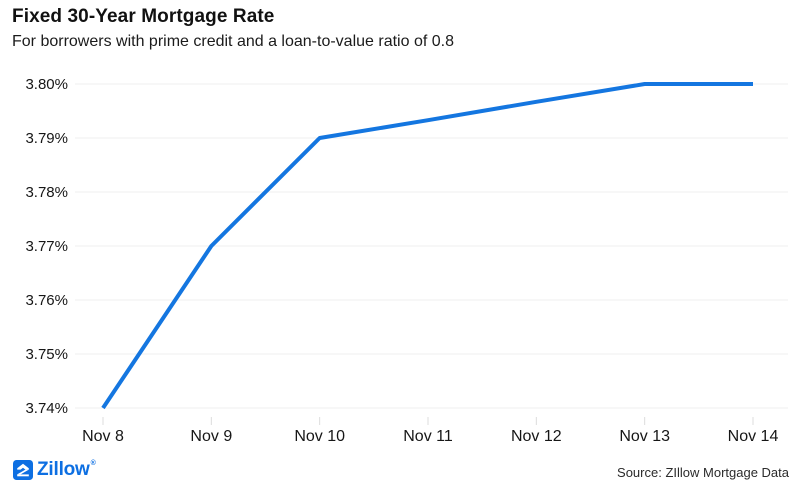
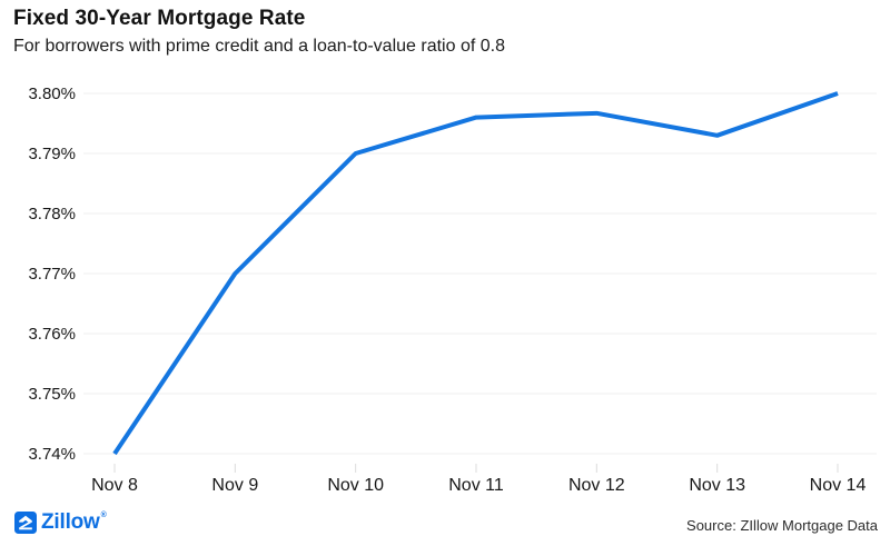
Nov 11: 3.793% -> 3.796%
Nov 13: 3.800% -> 3.793%
